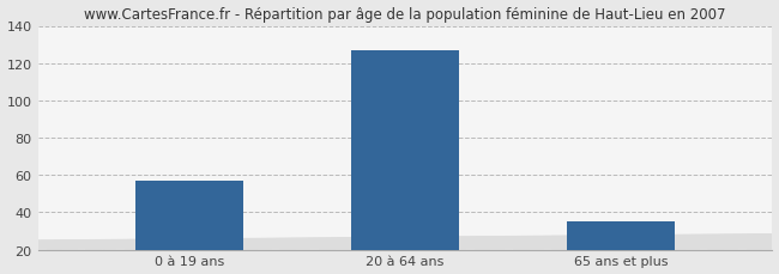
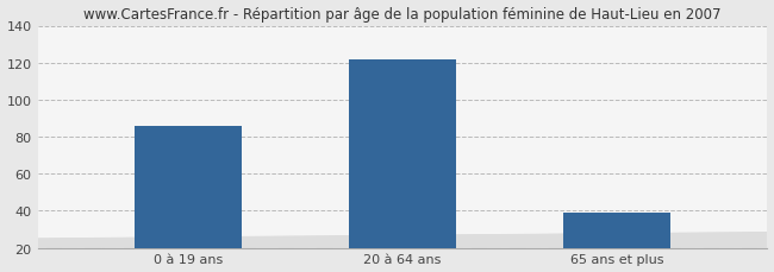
0 à 19 ans: 57 -> 86
20 à 64 ans: 127 -> 122
65 ans et plus: 35 -> 39
